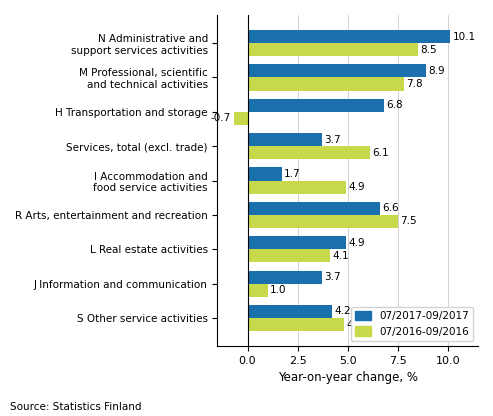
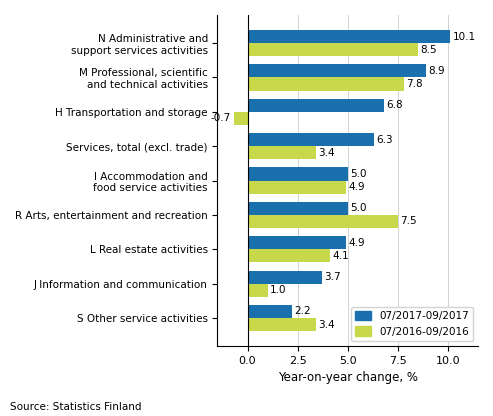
07/2017-09/2017/Services, total (excl. trade): 3.7 -> 6.3
07/2016-09/2016/Services, total (excl. trade): 6.1 -> 3.4
07/2017-09/2017/I Accommodation and food service activities: 1.7 -> 5.0
07/2017-09/2017/R Arts, entertainment and recreation: 6.6 -> 5.0
07/2017-09/2017/S Other service activities: 4.2 -> 2.2
07/2016-09/2016/S Other service activities: 4.8 -> 3.4
